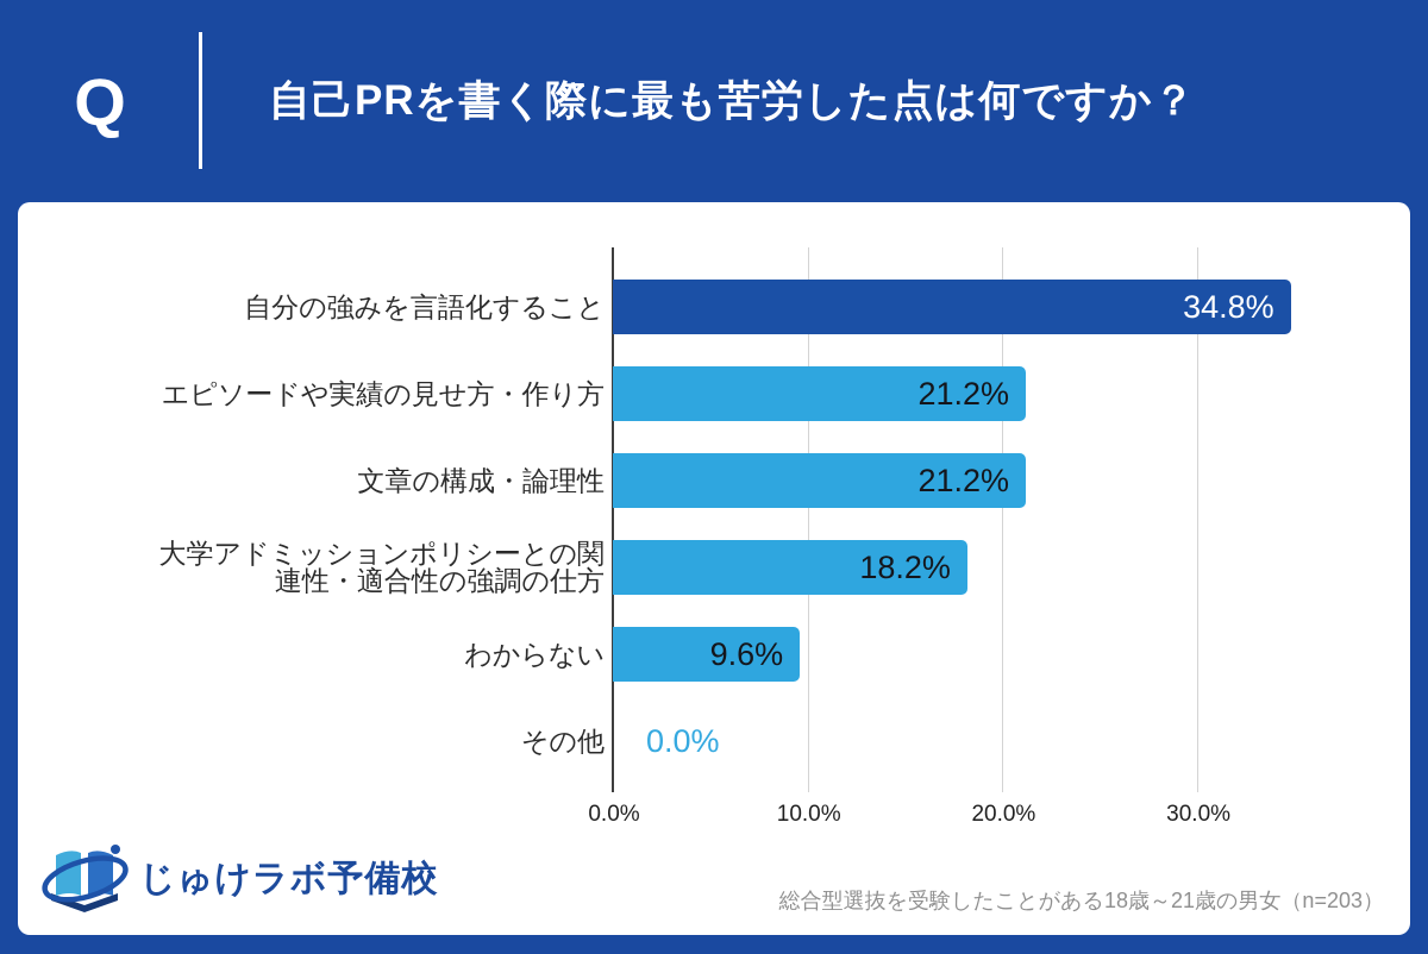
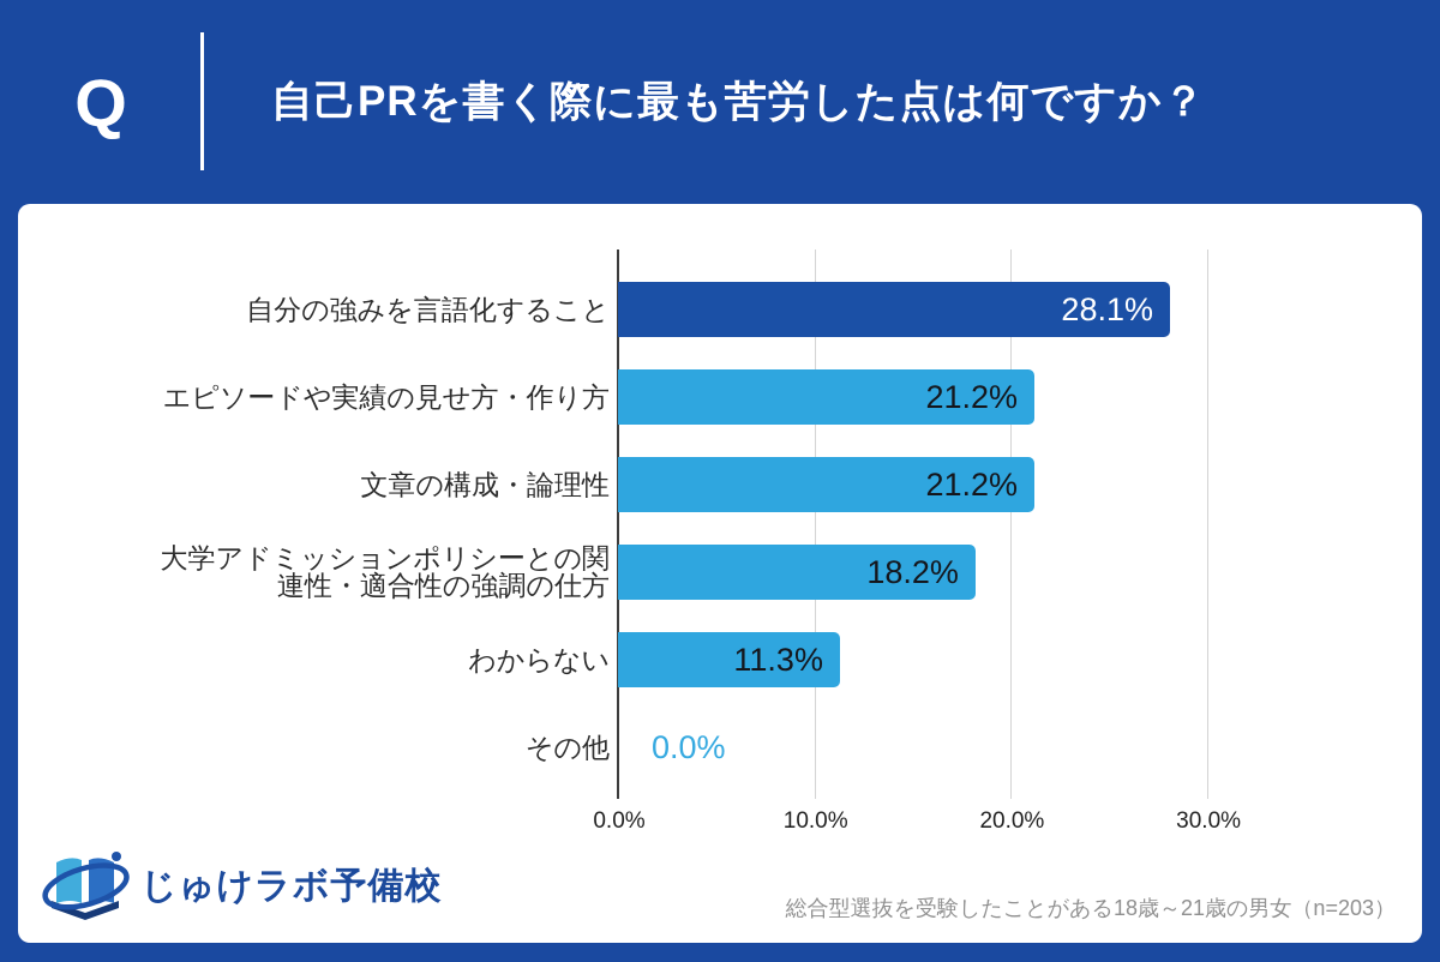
自分の強みを言語化すること: 34.8% -> 28.1%
わからない: 9.6% -> 11.3%
